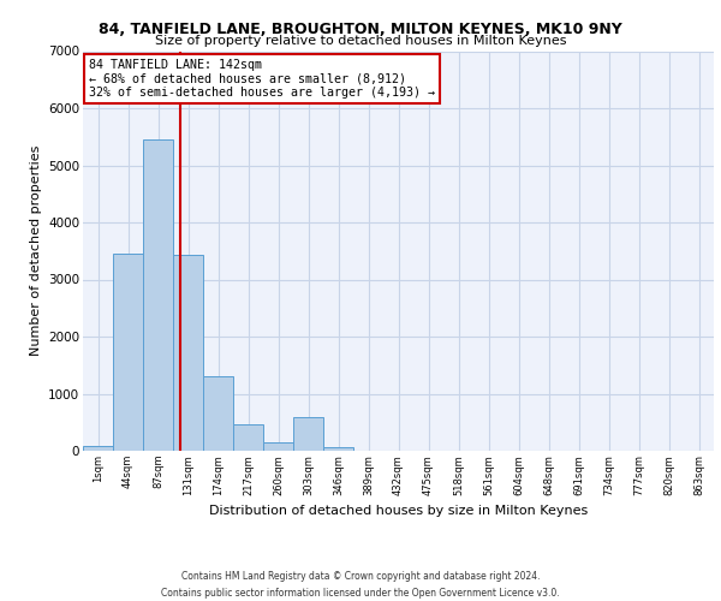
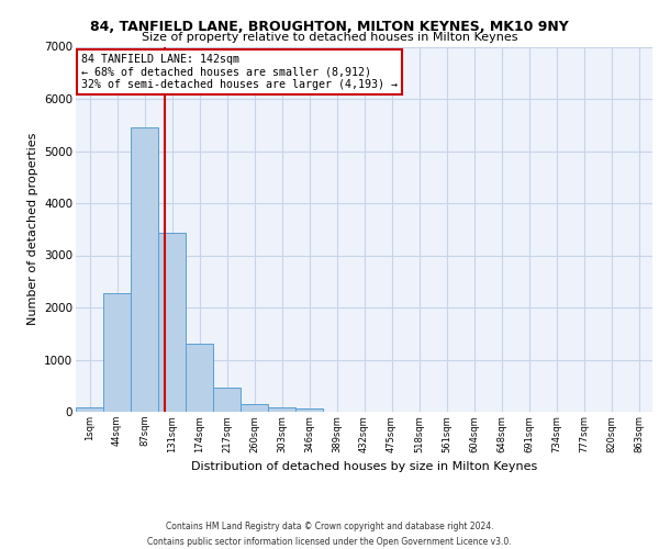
44sqm: 3450 -> 2280
303sqm: 600 -> 90
